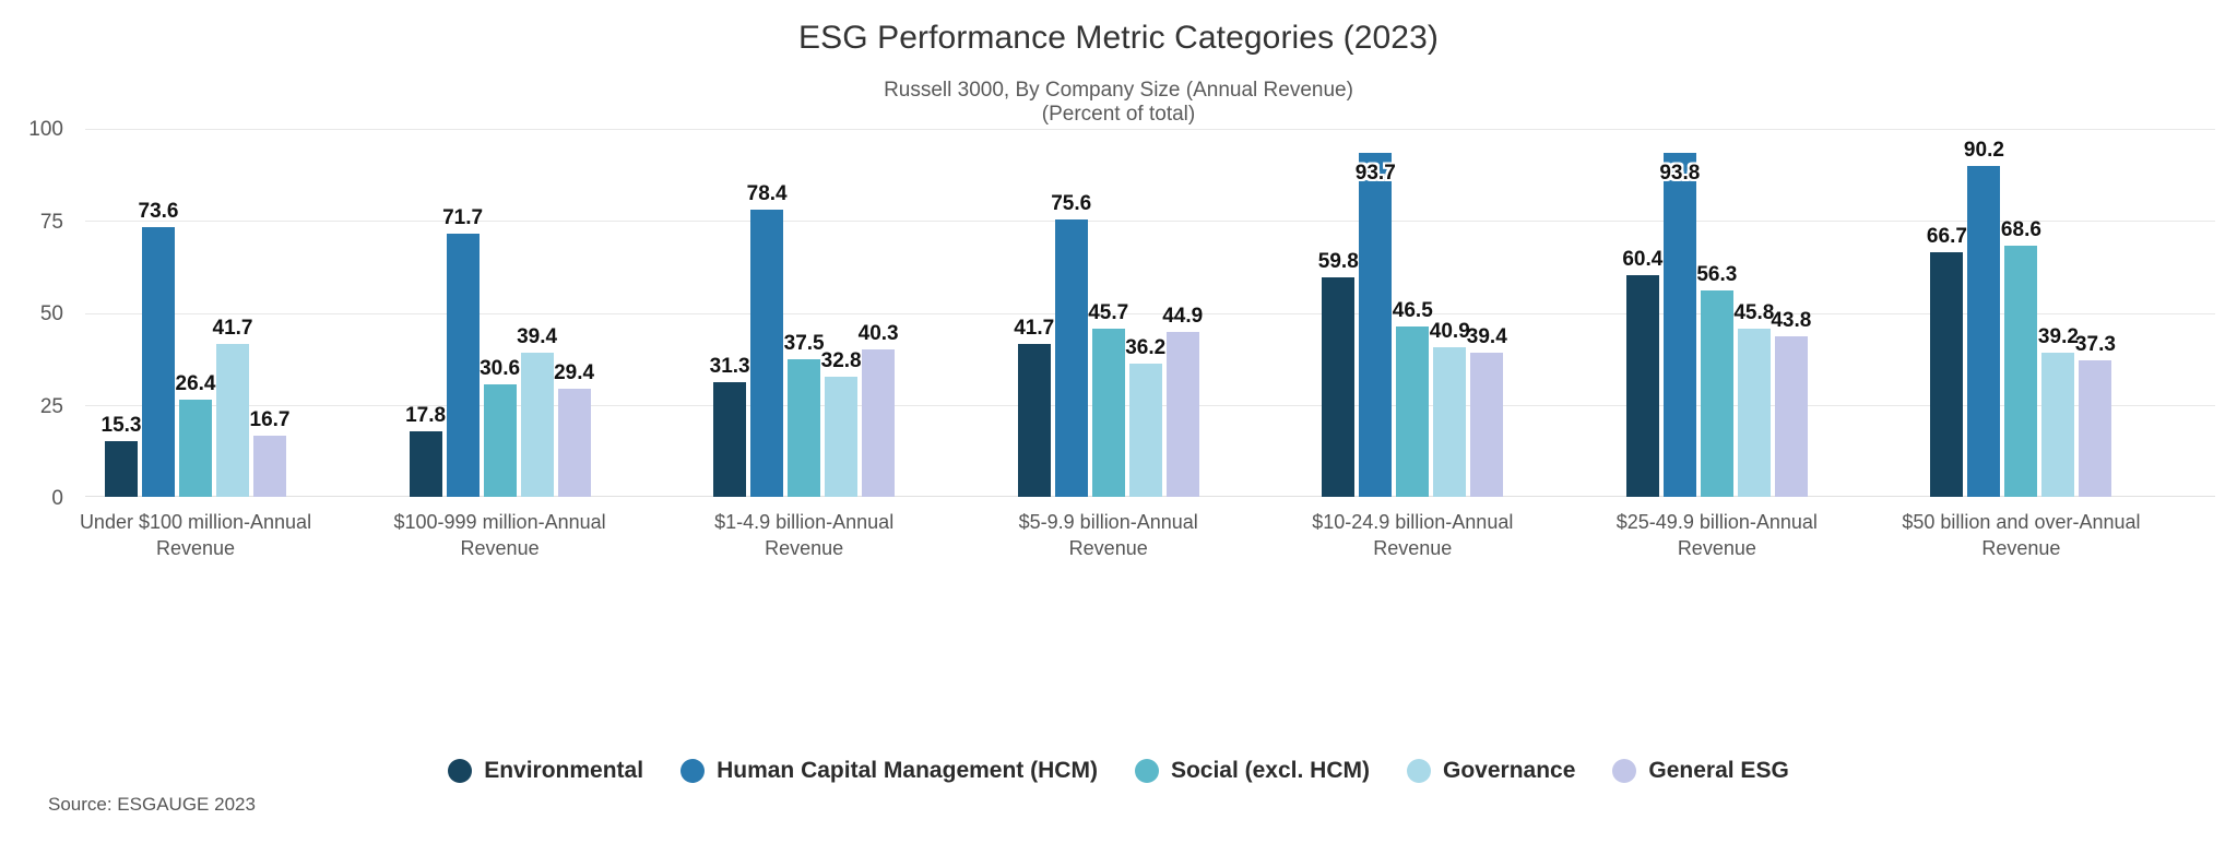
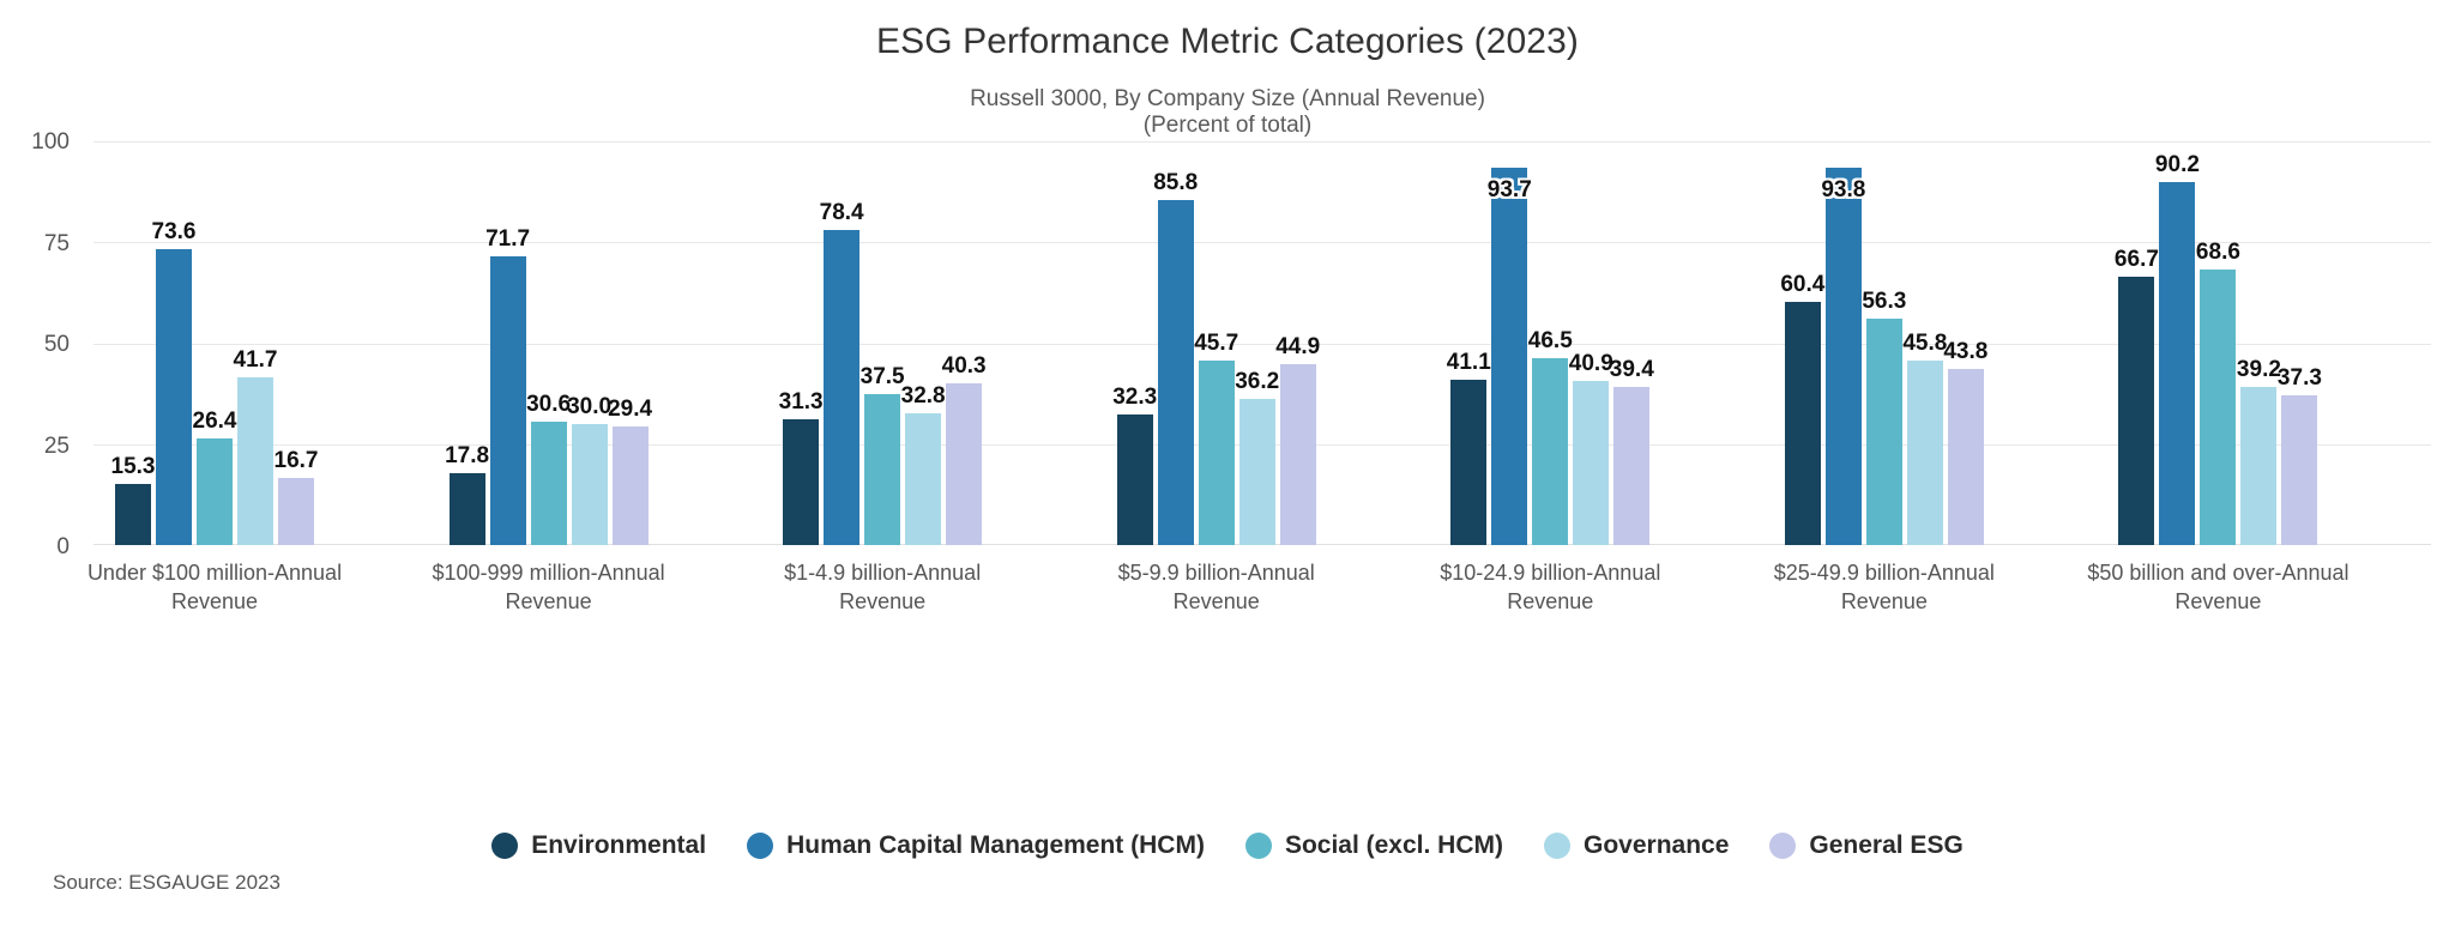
Governance/$100-999 million-Annual Revenue: 39.4 -> 30.0
Environmental/$5-9.9 billion-Annual Revenue: 41.7 -> 32.3
Human Capital Management (HCM)/$5-9.9 billion-Annual Revenue: 75.6 -> 85.8
Environmental/$10-24.9 billion-Annual Revenue: 59.8 -> 41.1
